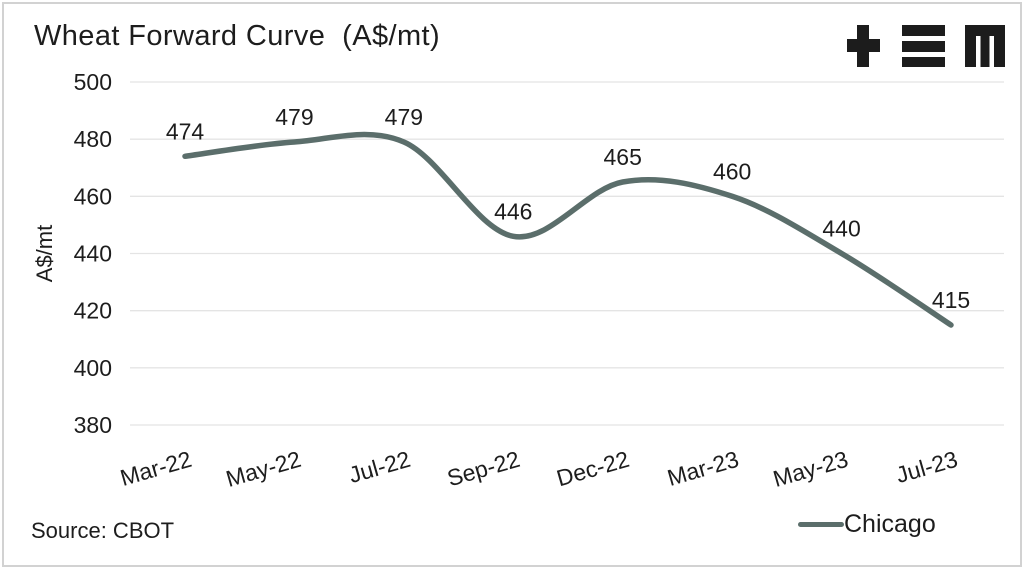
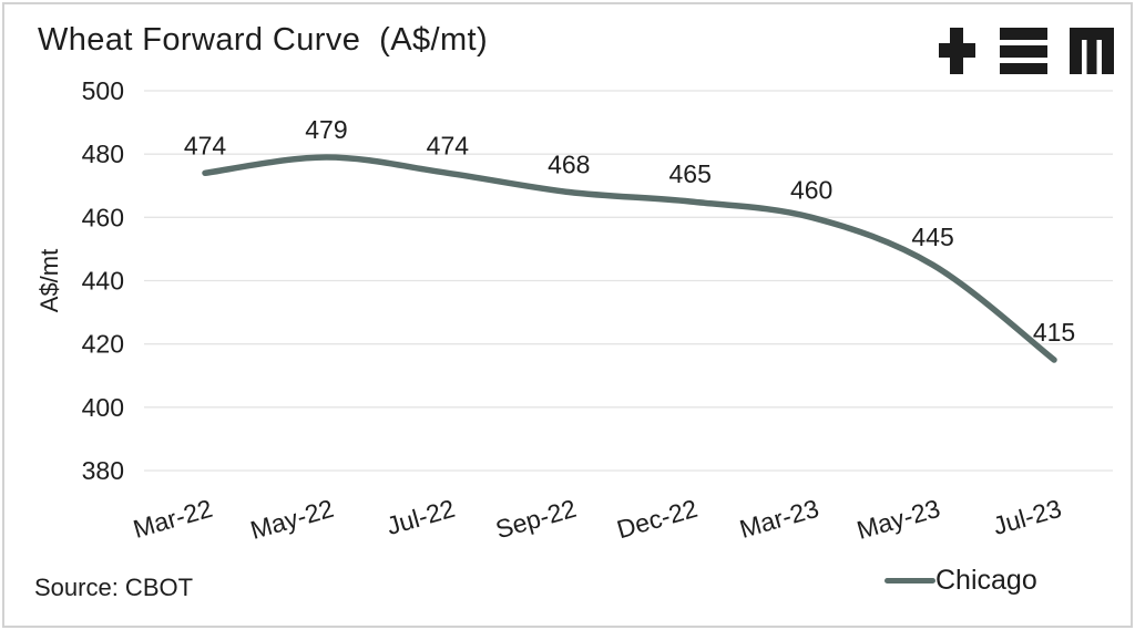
Jul-22: 479 -> 474
Sep-22: 446 -> 468
May-23: 440 -> 445
